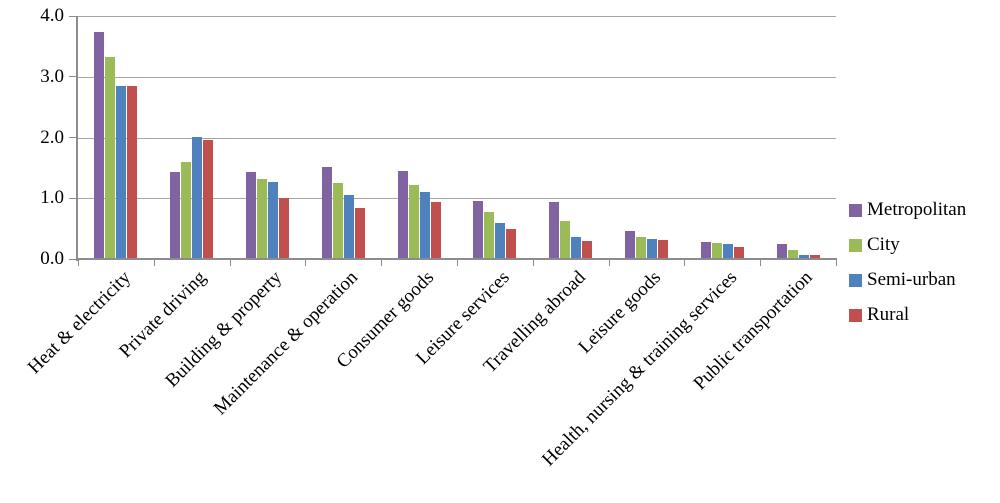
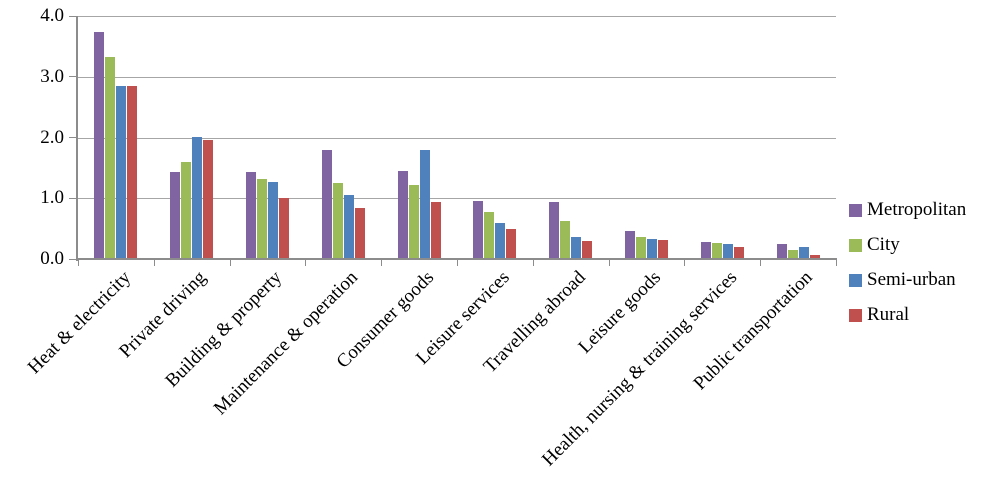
Metropolitan/Maintenance & operation: 1.5 -> 1.8
Semi-urban/Consumer goods: 1.1 -> 1.8
Semi-urban/Public transportation: 0.1 -> 0.2
